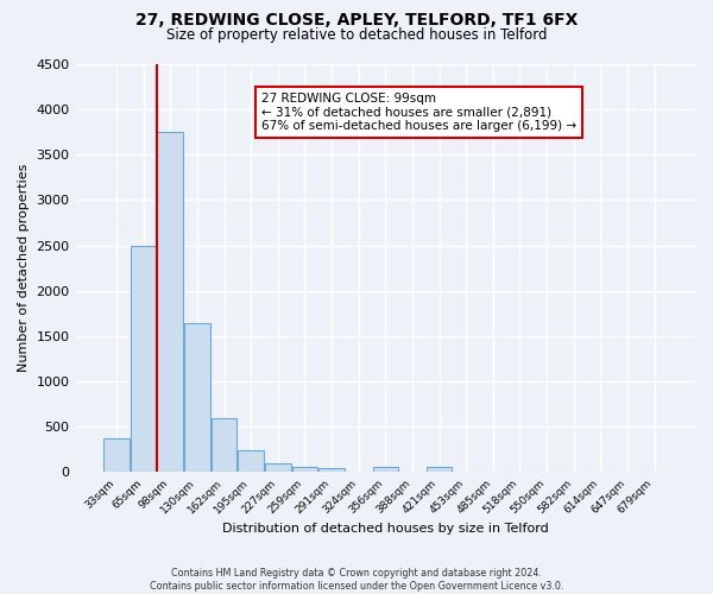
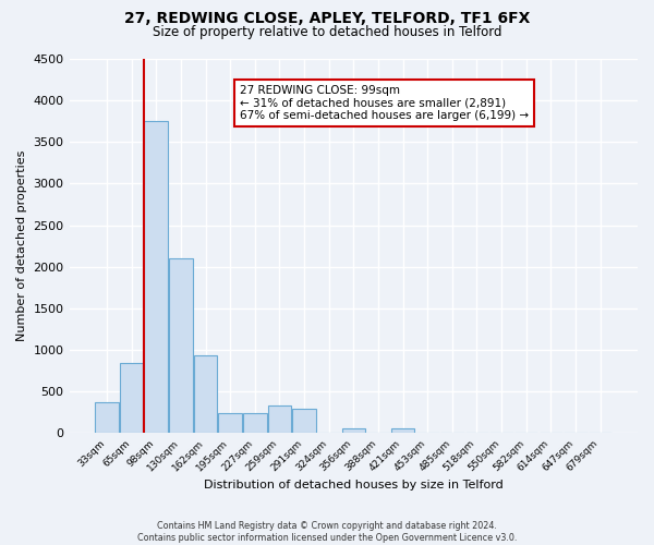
65sqm: 2500 -> 840
130sqm: 1640 -> 2100
162sqm: 600 -> 940
227sqm: 100 -> 240
259sqm: 60 -> 340
291sqm: 40 -> 300
